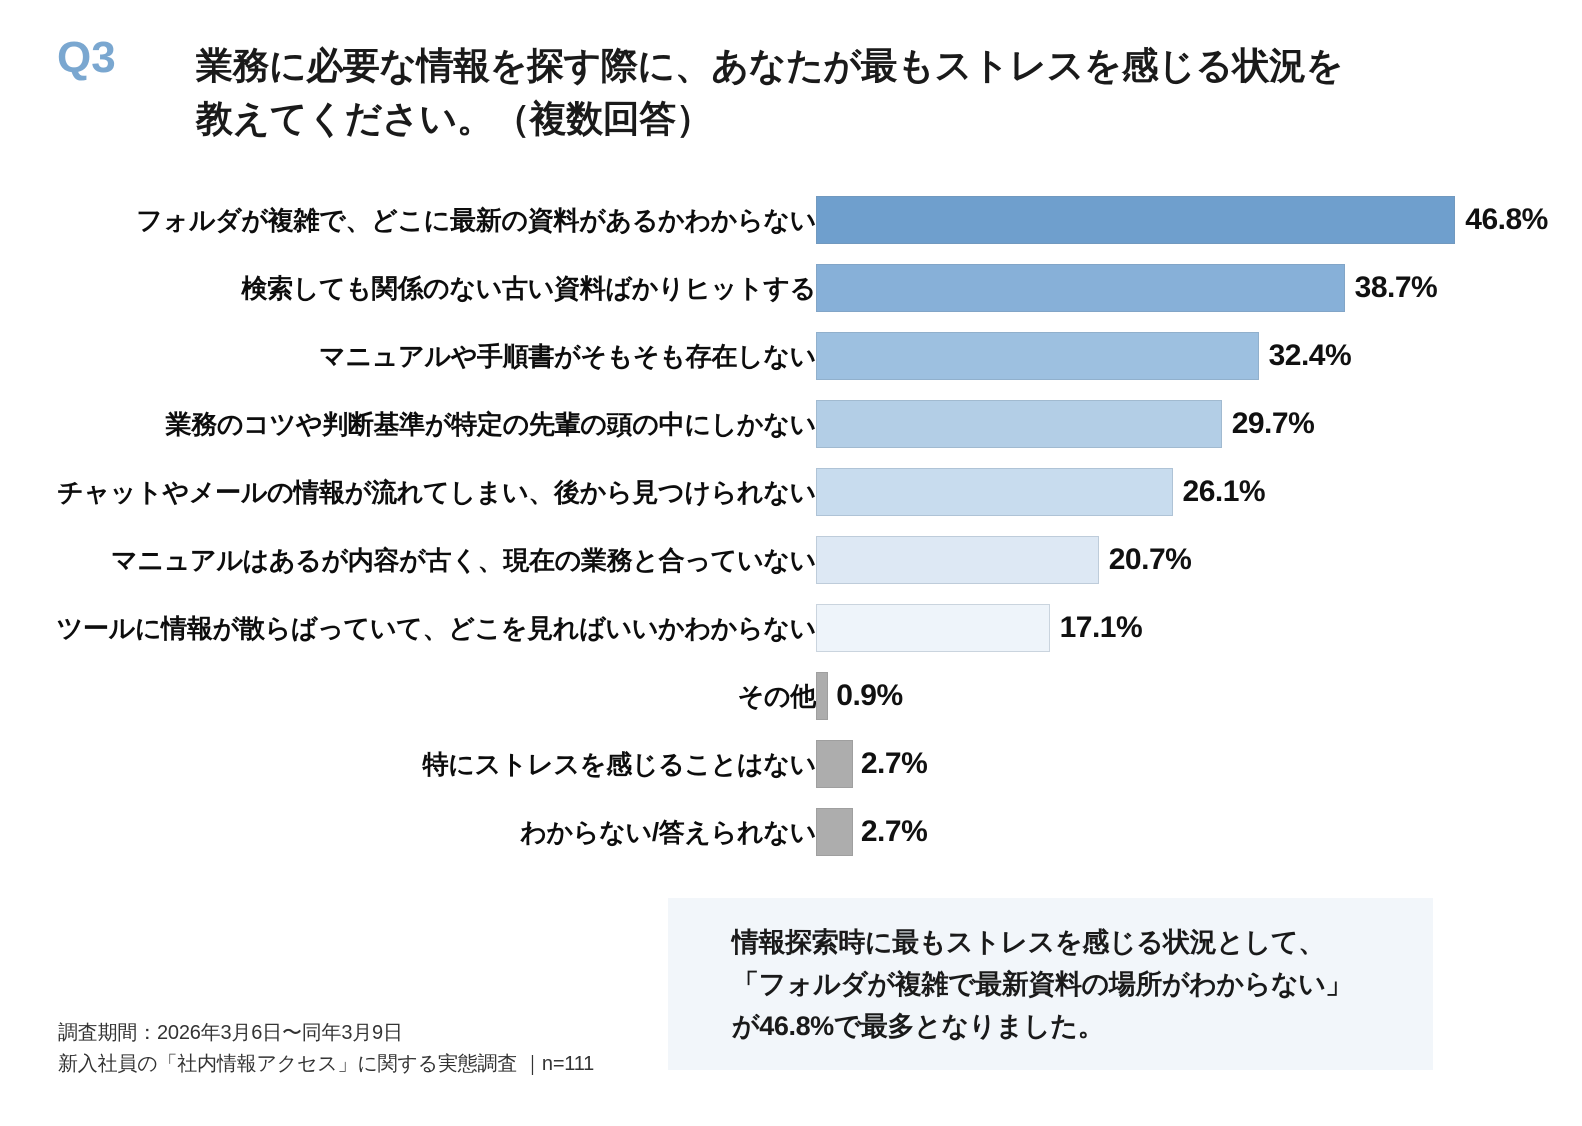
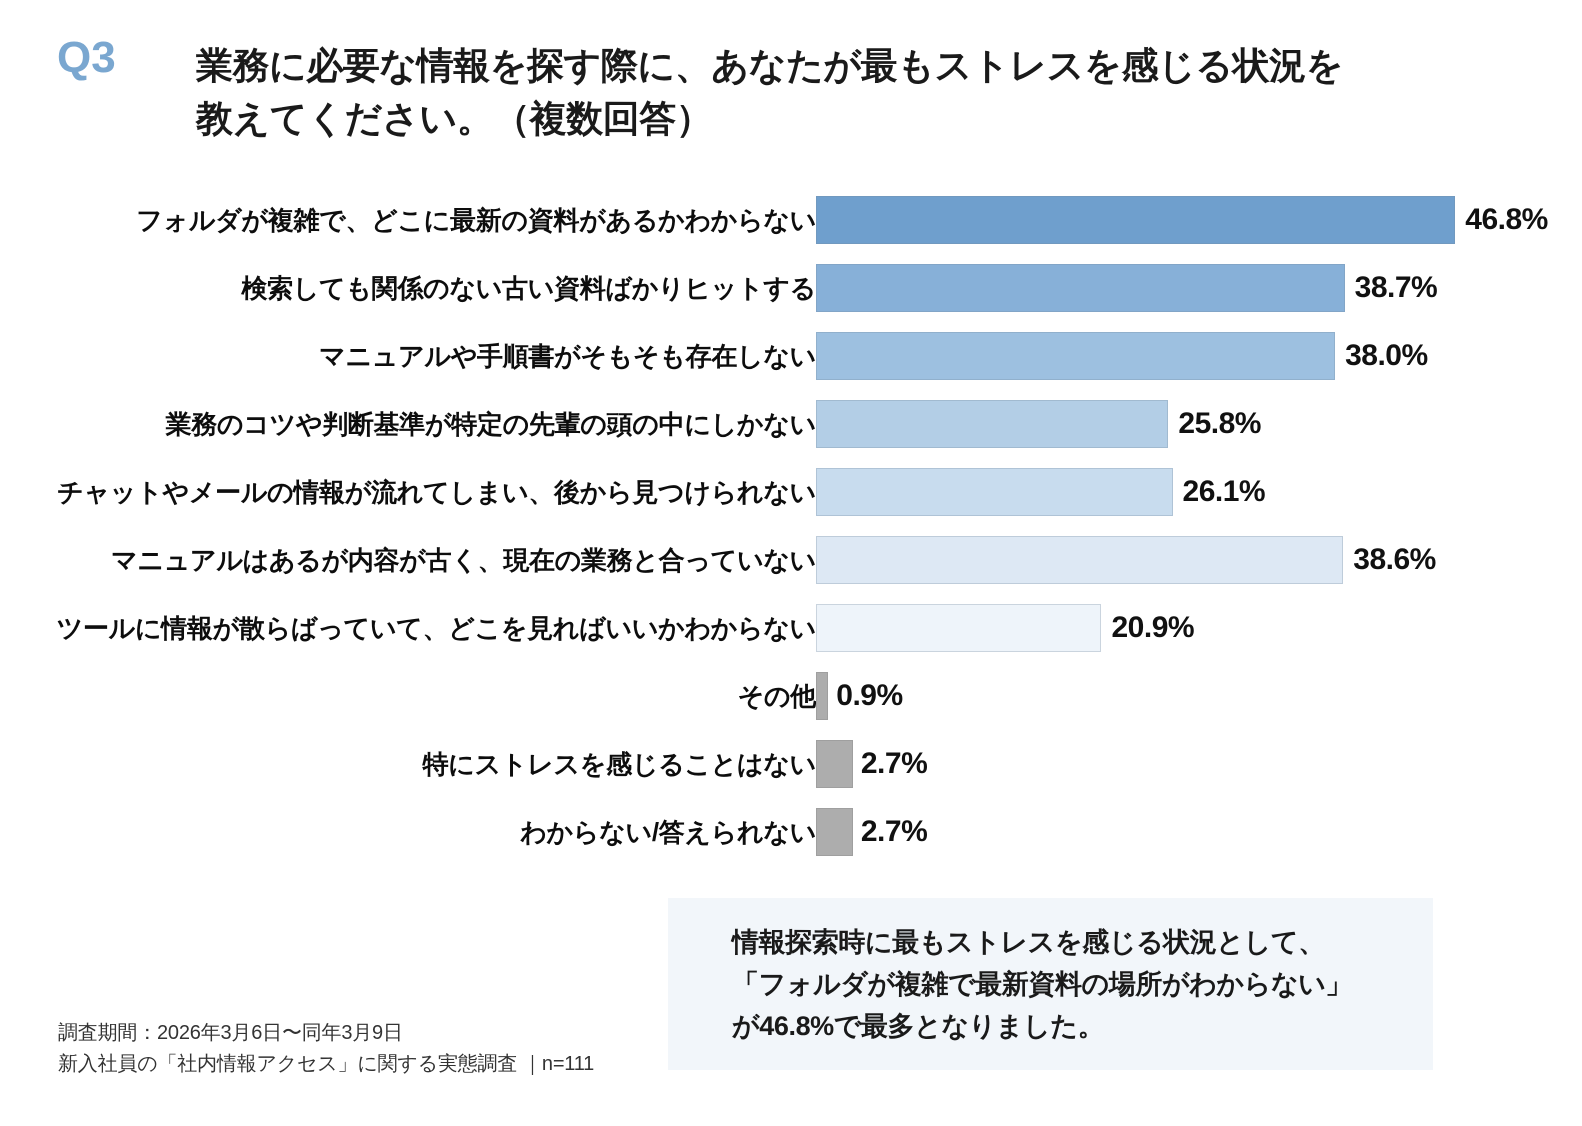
マニュアルや手順書がそもそも存在しない: 32.4% -> 38.0%
業務のコツや判断基準が特定の先輩の頭の中にしかない: 29.7% -> 25.8%
マニュアルはあるが内容が古く、現在の業務と合っていない: 20.7% -> 38.6%
ツールに情報が散らばっていて、どこを見ればいいかわからない: 17.1% -> 20.9%
